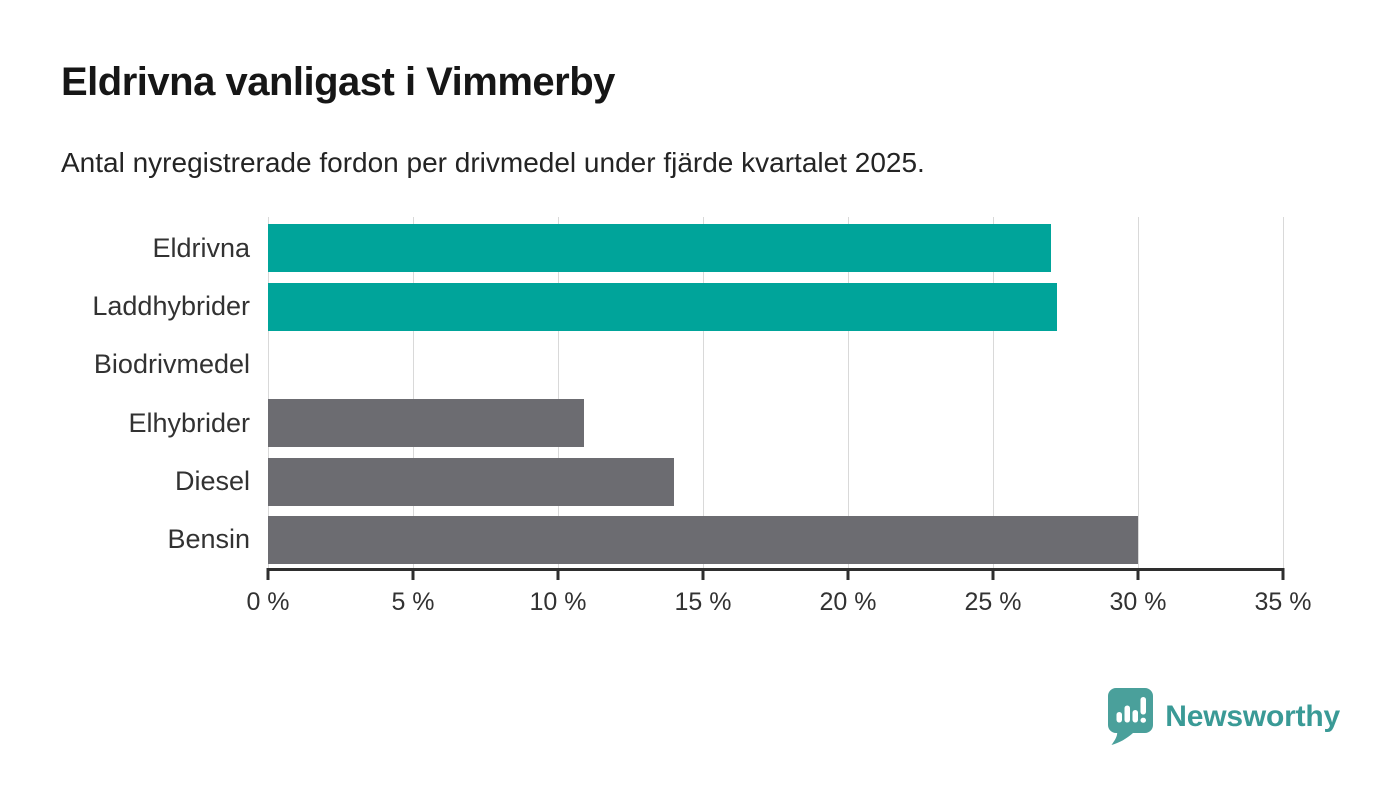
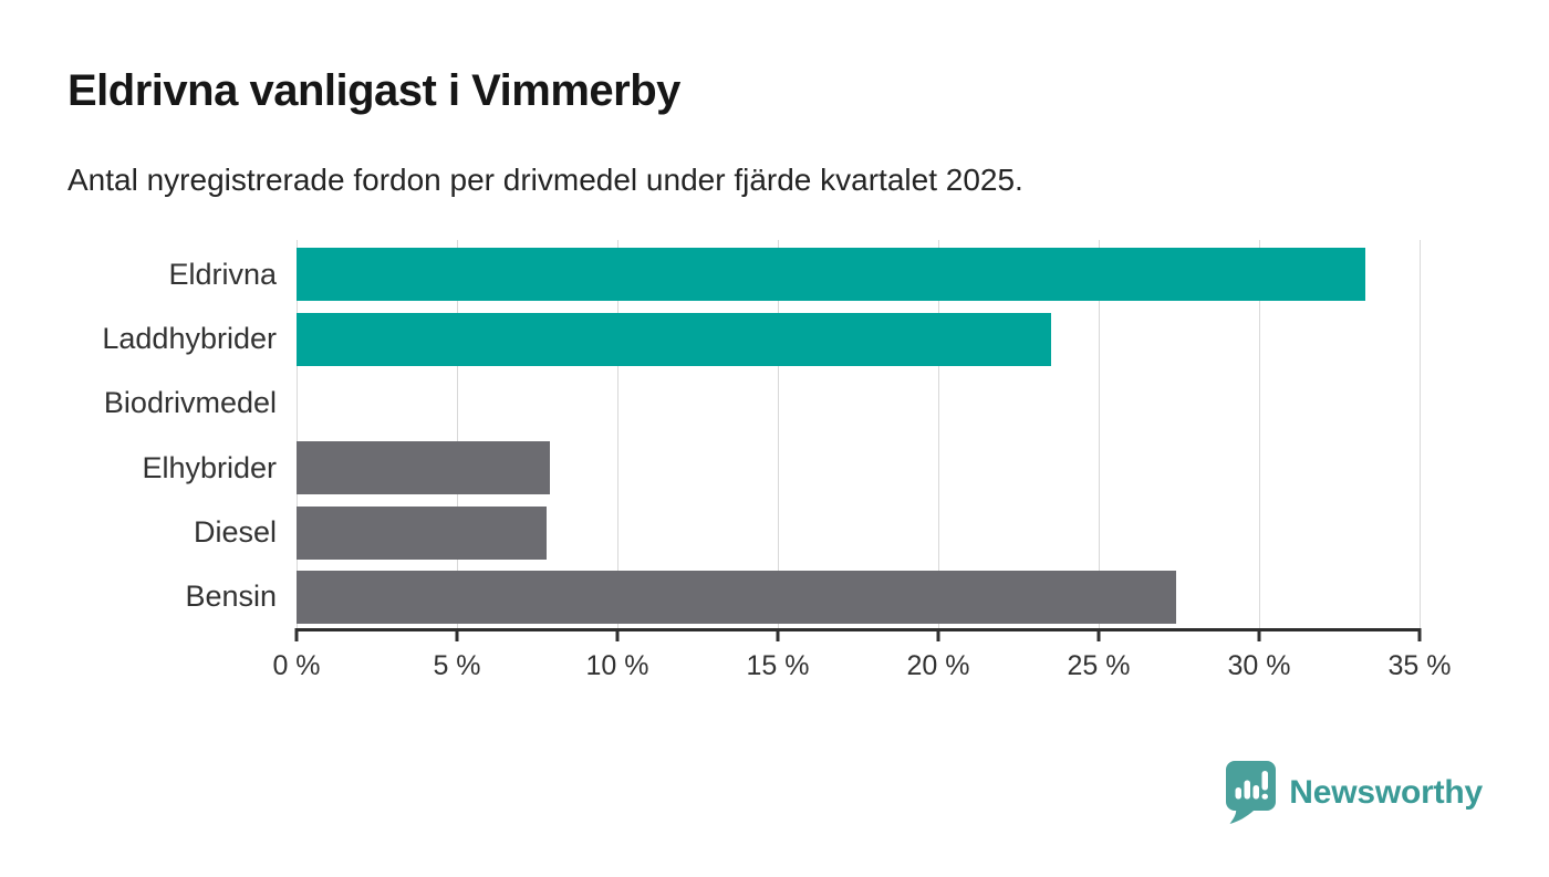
Eldrivna: 27.0% -> 33.3%
Laddhybrider: 27.2% -> 23.5%
Elhybrider: 10.9% -> 7.9%
Diesel: 14.0% -> 7.8%
Bensin: 30.0% -> 27.4%
